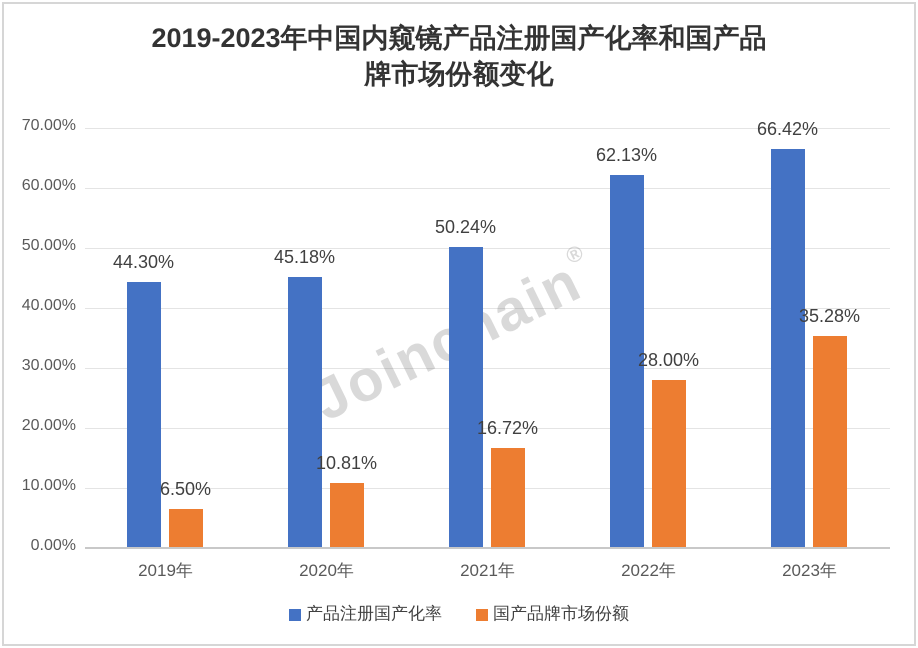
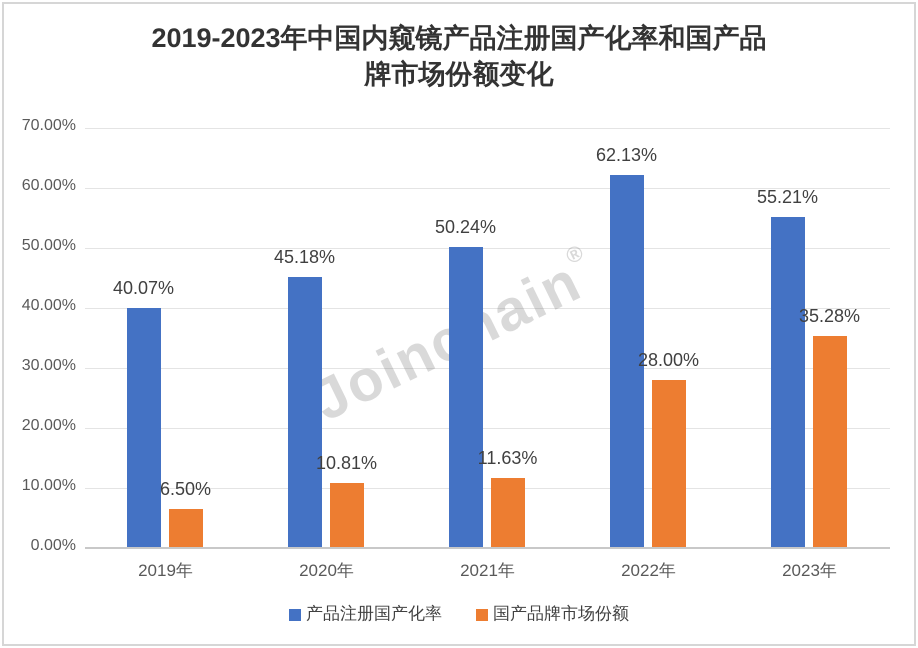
产品注册国产化率/2019年: 44.30% -> 40.07%
国产品牌市场份额/2021年: 16.72% -> 11.63%
产品注册国产化率/2023年: 66.42% -> 55.21%
